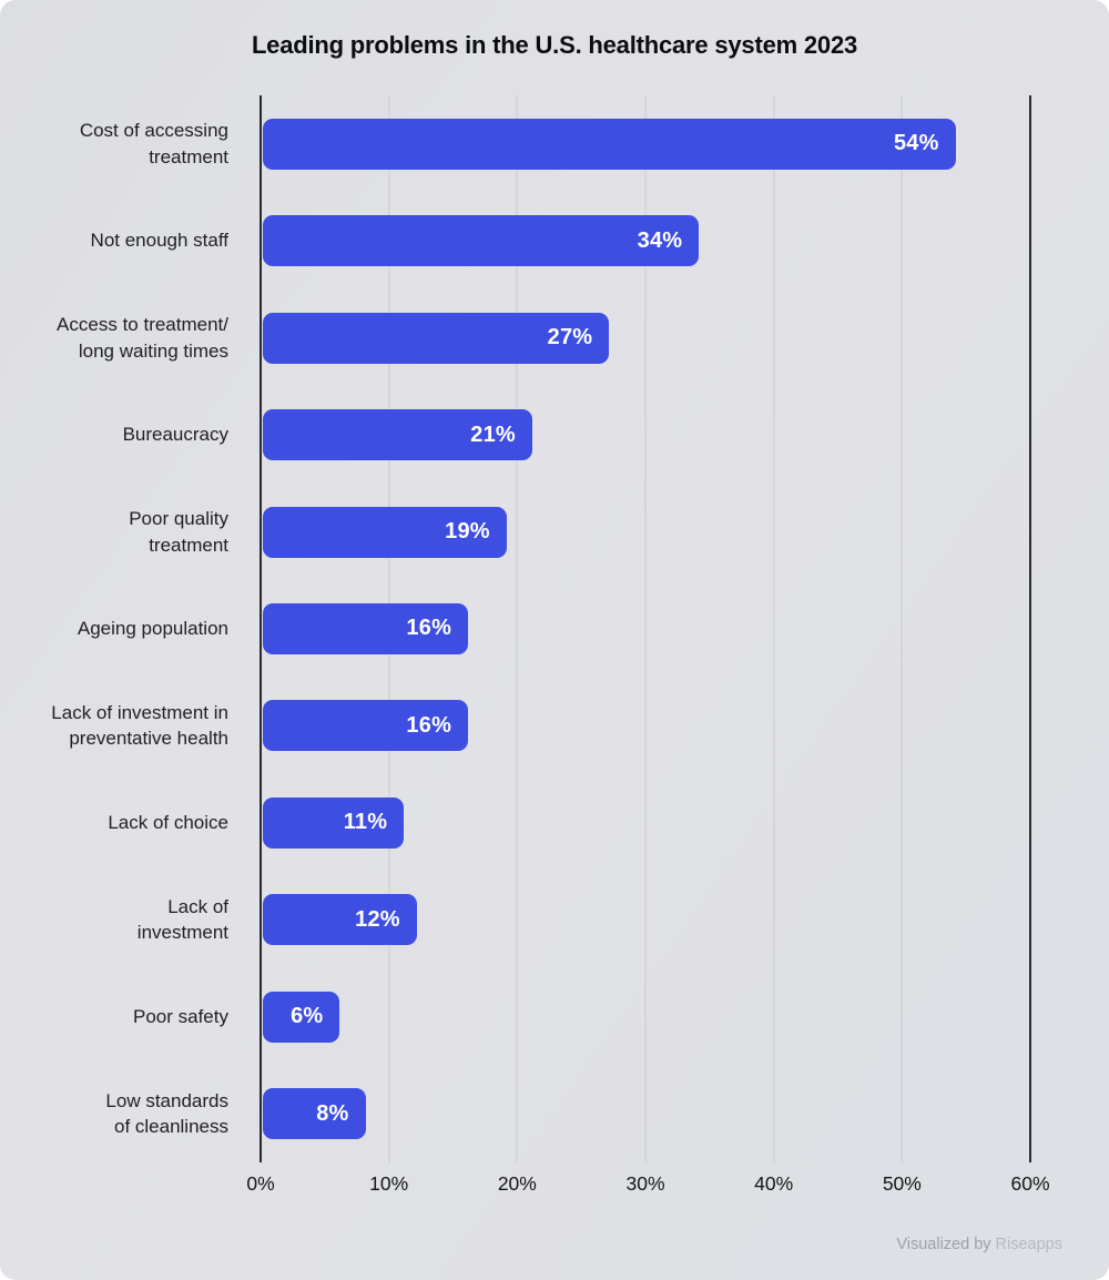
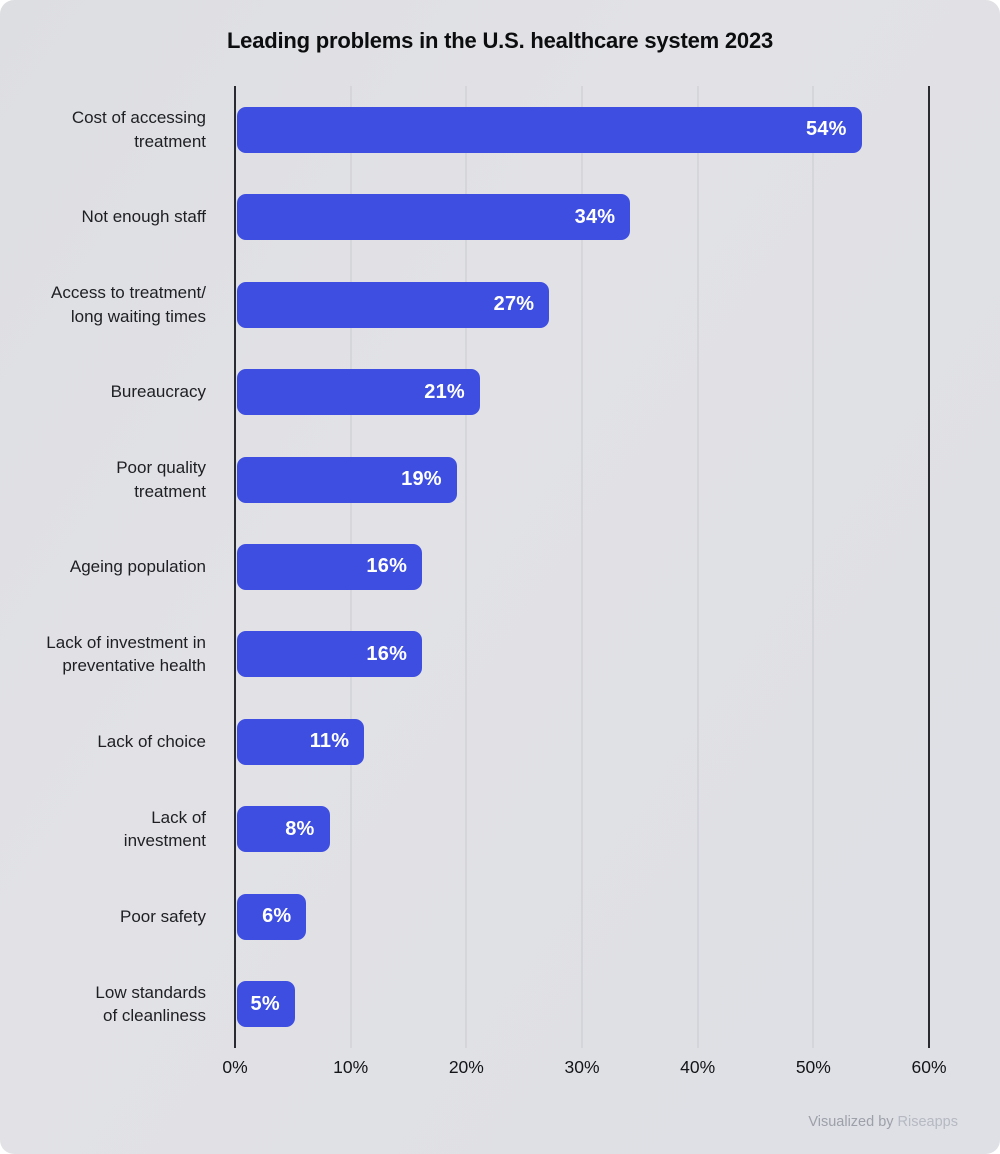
Lack of investment: 12% -> 8%
Low standards of cleanliness: 8% -> 5%
